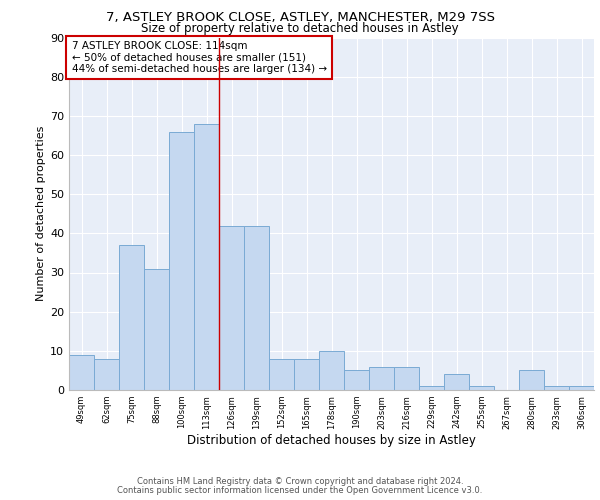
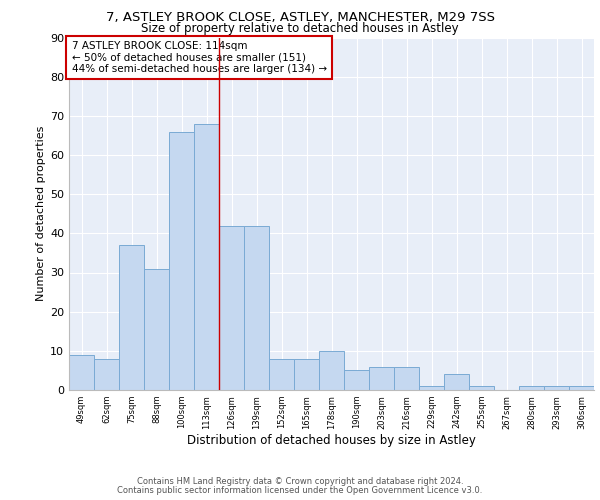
280sqm: 5 -> 1
